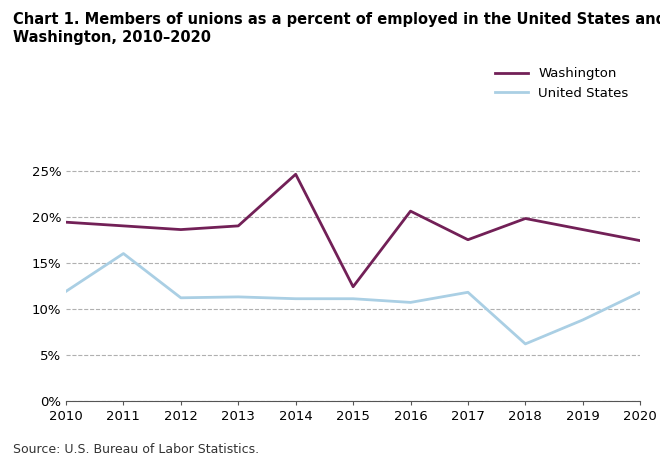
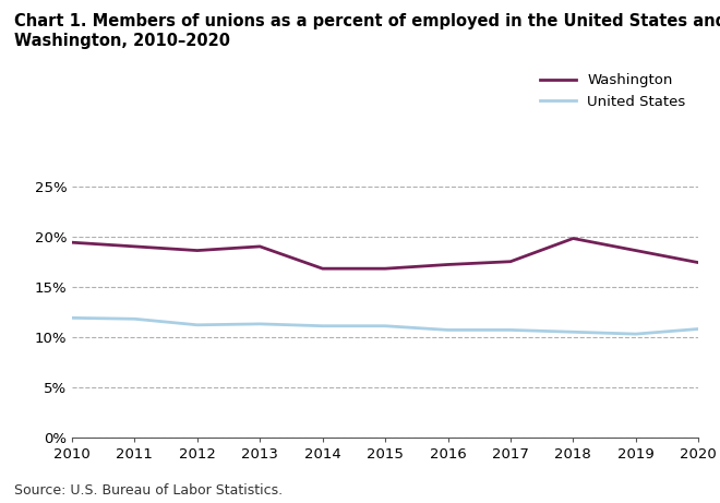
United States/2011: 16.0% -> 11.8%
Washington/2014: 24.6% -> 16.8%
Washington/2015: 12.4% -> 16.8%
Washington/2016: 20.6% -> 17.2%
United States/2017: 11.8% -> 10.7%
United States/2018: 6.2% -> 10.5%
United States/2019: 8.8% -> 10.3%
United States/2020: 11.8% -> 10.8%
